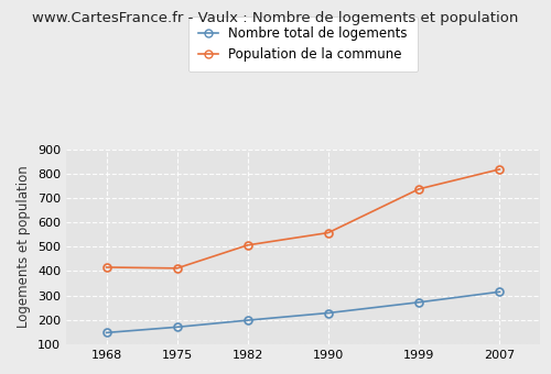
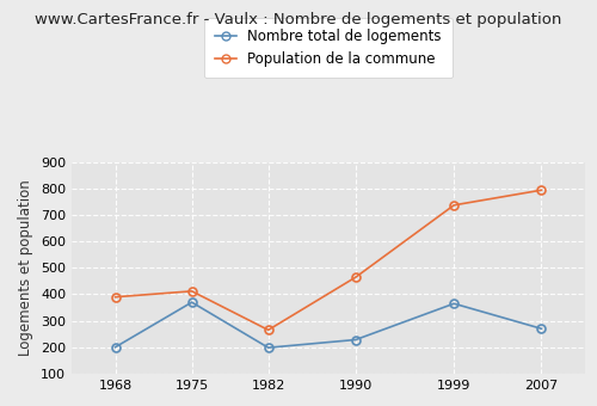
Nombre total de logements/1968: 147 -> 200
Population de la commune/1968: 416 -> 390
Nombre total de logements/1975: 170 -> 370
Population de la commune/1982: 507 -> 265
Population de la commune/1990: 558 -> 465
Nombre total de logements/1999: 272 -> 365
Nombre total de logements/2007: 315 -> 270
Population de la commune/2007: 819 -> 795
